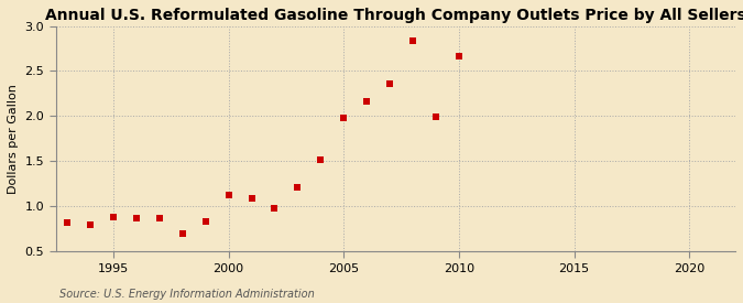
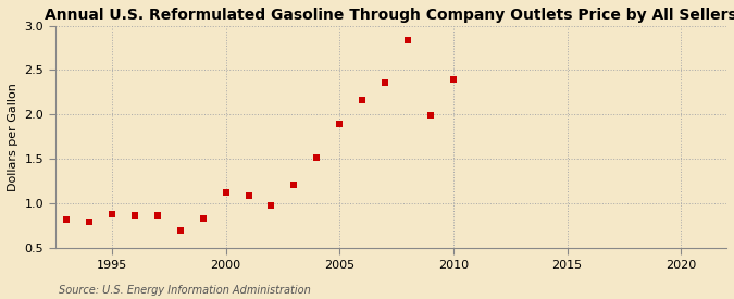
2005: 1.98 -> 1.90
2010: 2.66 -> 2.39
